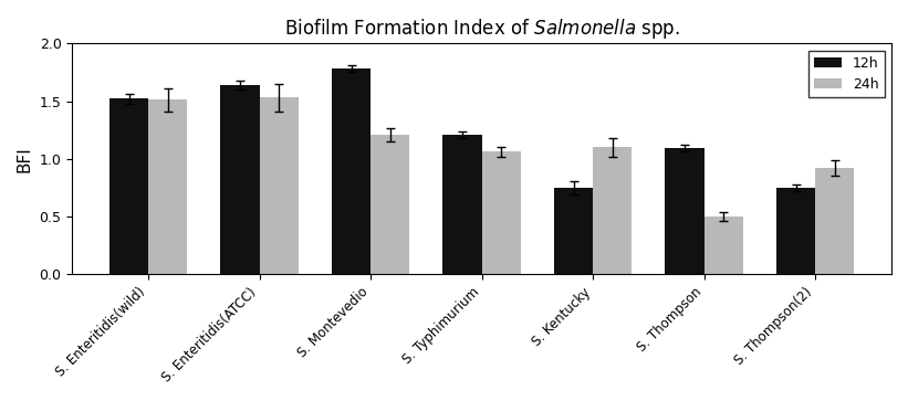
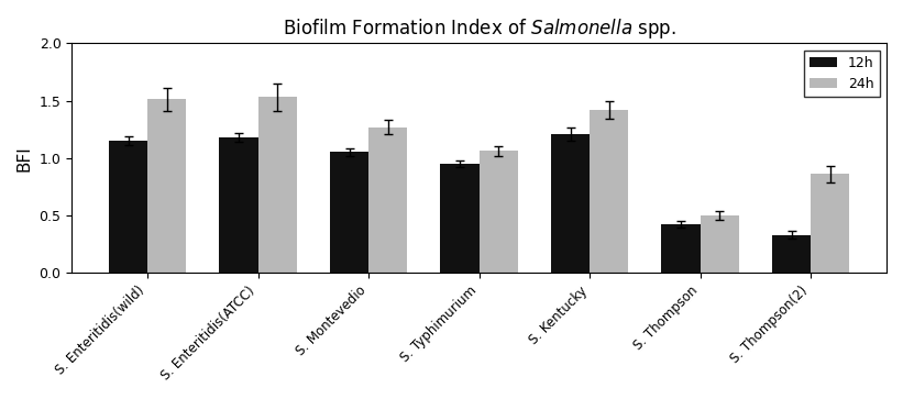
12h/S. Enteritidis(wild): 1.52 -> 1.15
12h/S. Enteritidis(ATCC): 1.64 -> 1.18
12h/S. Montevedio: 1.78 -> 1.05
24h/S. Montevedio: 1.21 -> 1.27
12h/S. Typhimurium: 1.21 -> 0.95
12h/S. Kentucky: 0.75 -> 1.21
24h/S. Kentucky: 1.10 -> 1.42
12h/S. Thompson: 1.09 -> 0.42
12h/S. Thompson(2): 0.75 -> 0.33
24h/S. Thompson(2): 0.92 -> 0.86
